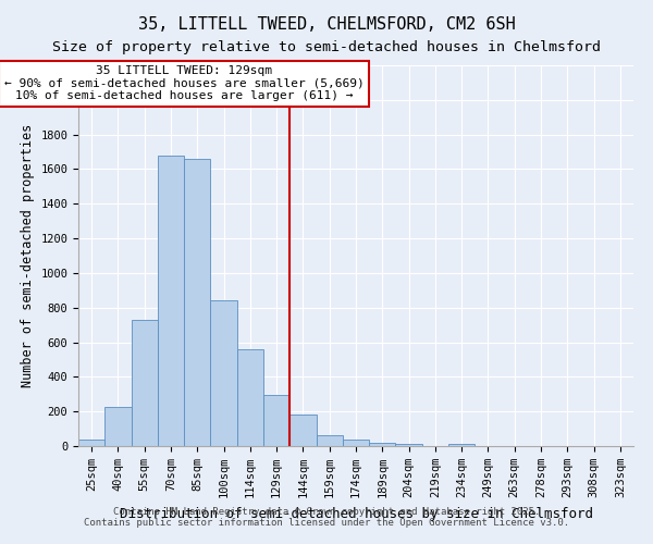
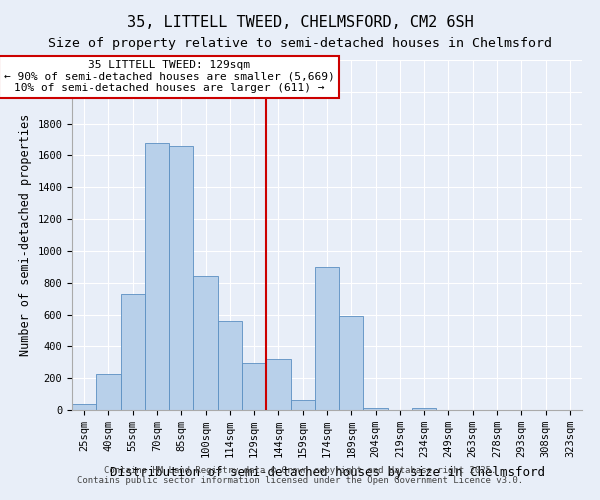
144sqm: 180 -> 320
174sqm: 40 -> 900
189sqm: 20 -> 590
